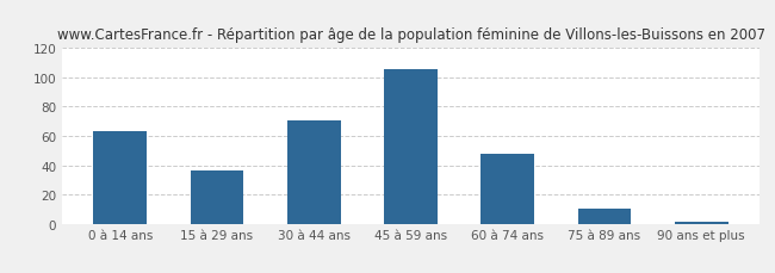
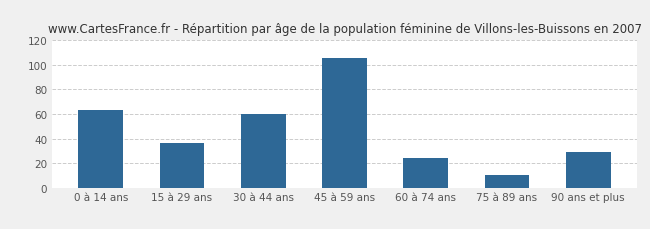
30 à 44 ans: 71 -> 60
60 à 74 ans: 48 -> 24
90 ans et plus: 1 -> 29
